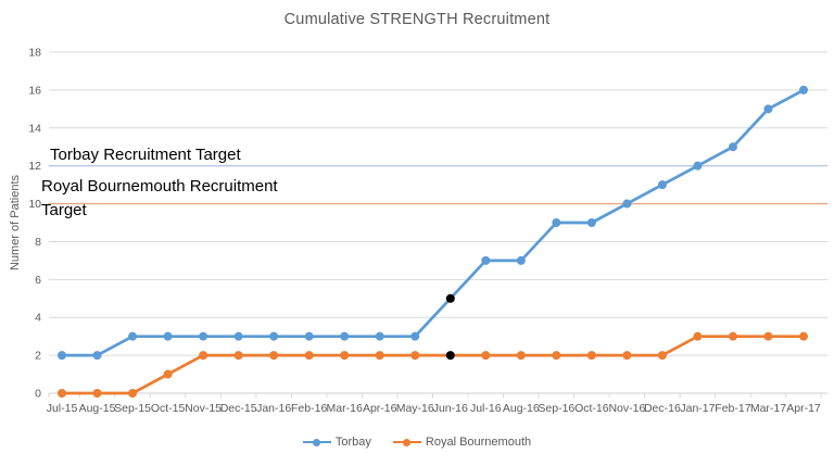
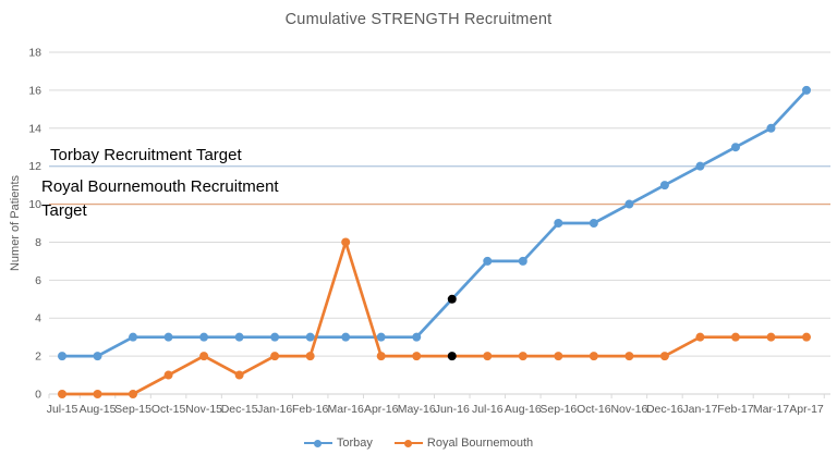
Royal Bournemouth/Dec-15: 2 -> 1
Royal Bournemouth/Mar-16: 2 -> 8
Torbay/Mar-17: 15 -> 14
